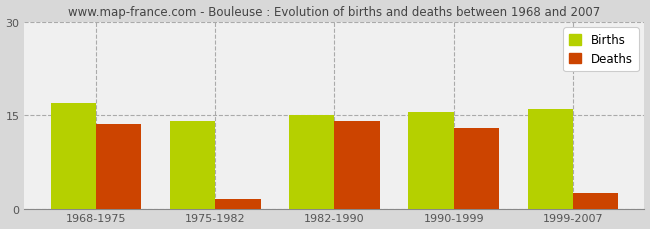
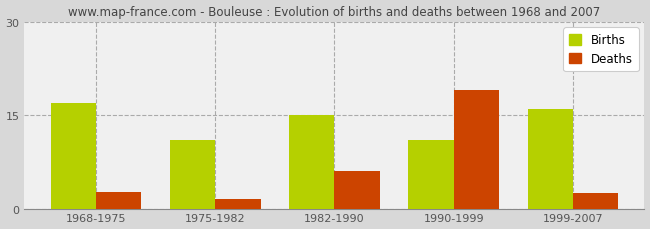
Deaths/1968-1975: 13.5 -> 2.6
Births/1975-1982: 14.0 -> 11.0
Deaths/1982-1990: 14.0 -> 6.0
Births/1990-1999: 15.5 -> 11.0
Deaths/1990-1999: 13.0 -> 19.0
